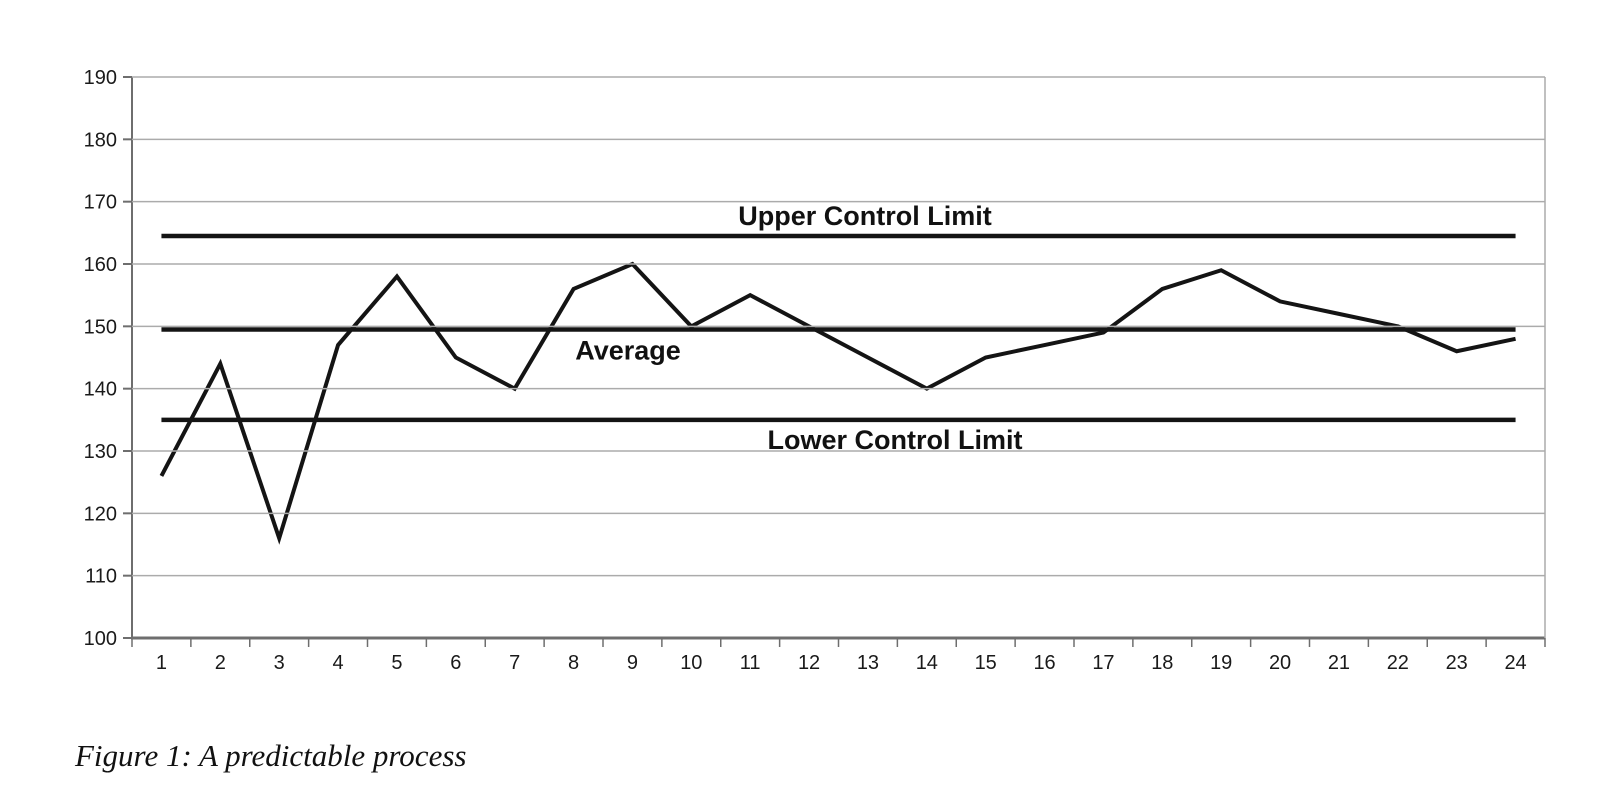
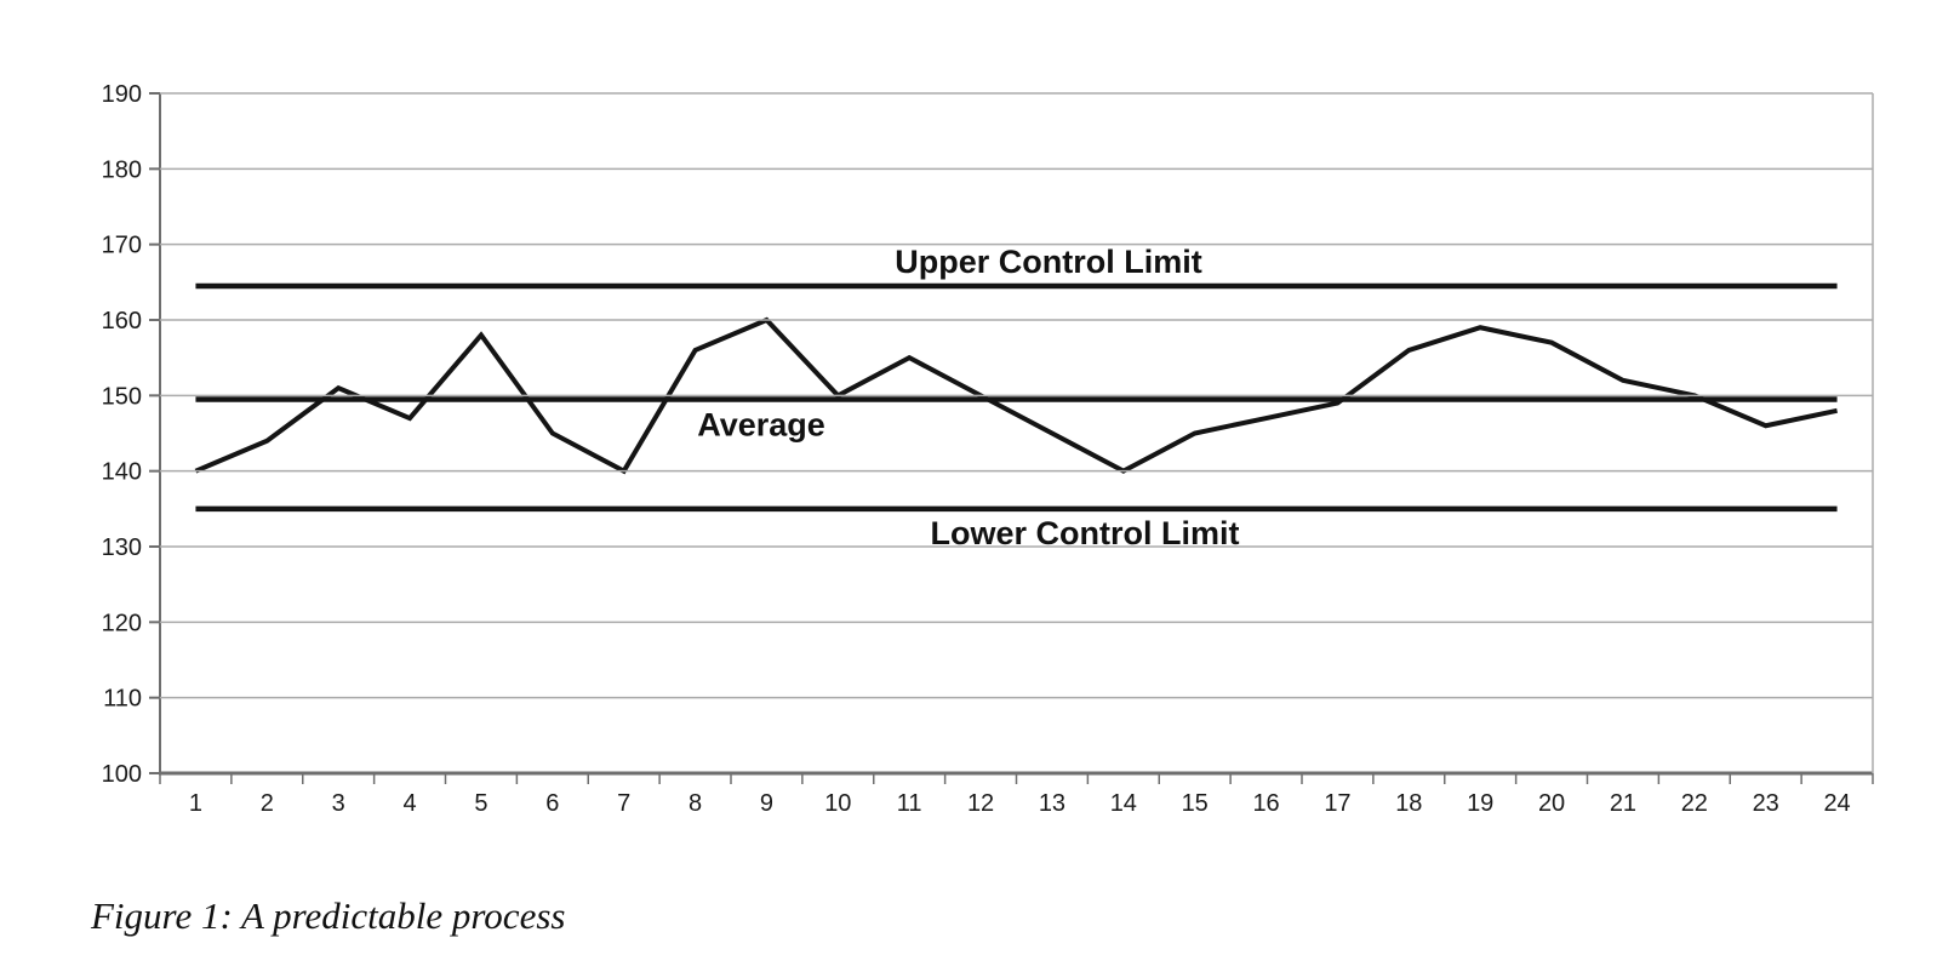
1: 126 -> 140
3: 116 -> 151
20: 154 -> 157
